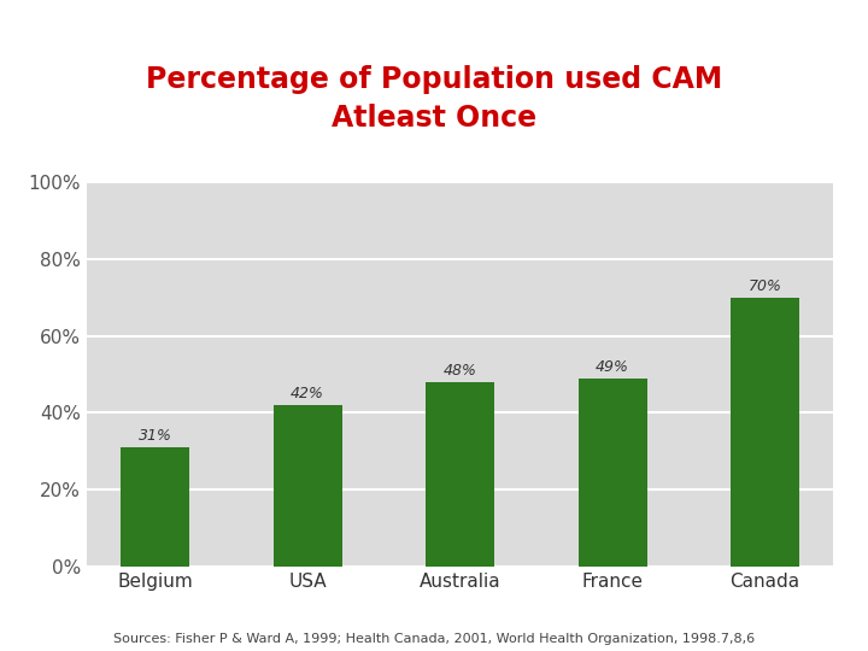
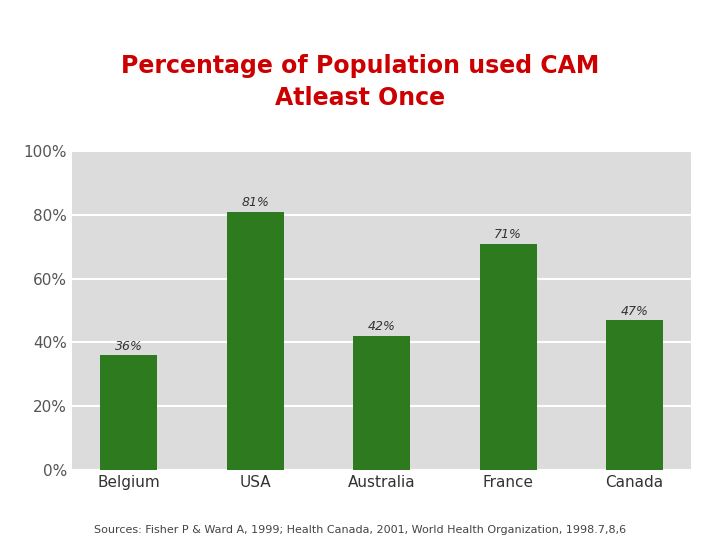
Belgium: 31% -> 36%
USA: 42% -> 81%
Australia: 48% -> 42%
France: 49% -> 71%
Canada: 70% -> 47%
